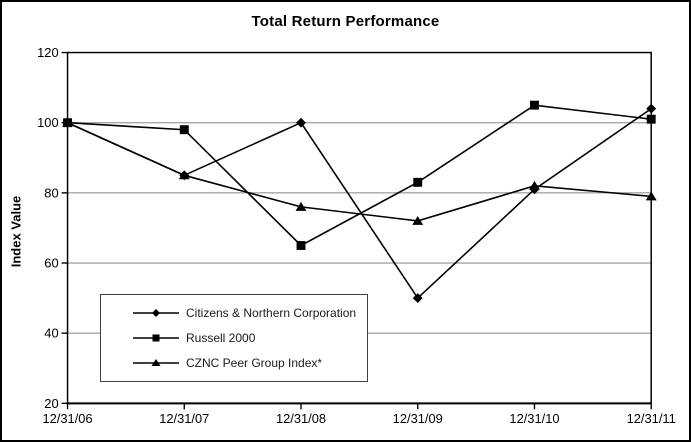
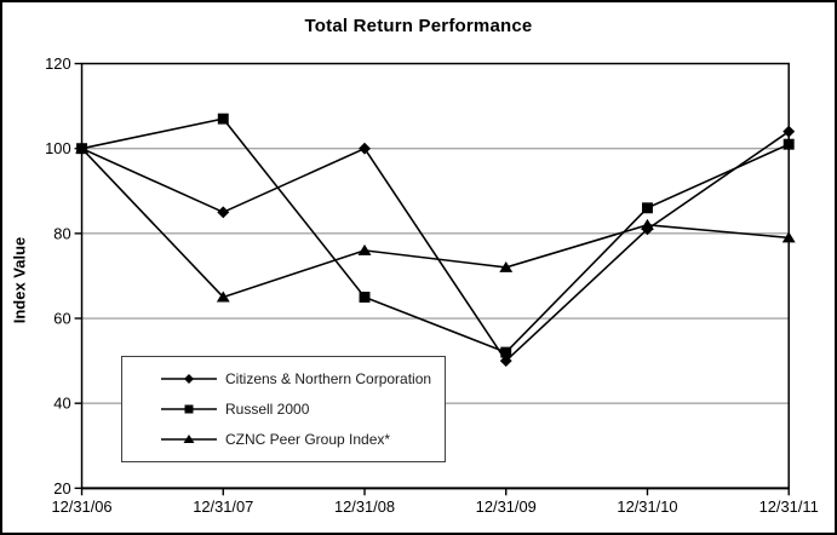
Russell 2000/12/31/07: 98 -> 107
CZNC Peer Group Index*/12/31/07: 85 -> 65
Russell 2000/12/31/09: 83 -> 52
Russell 2000/12/31/10: 105 -> 86
